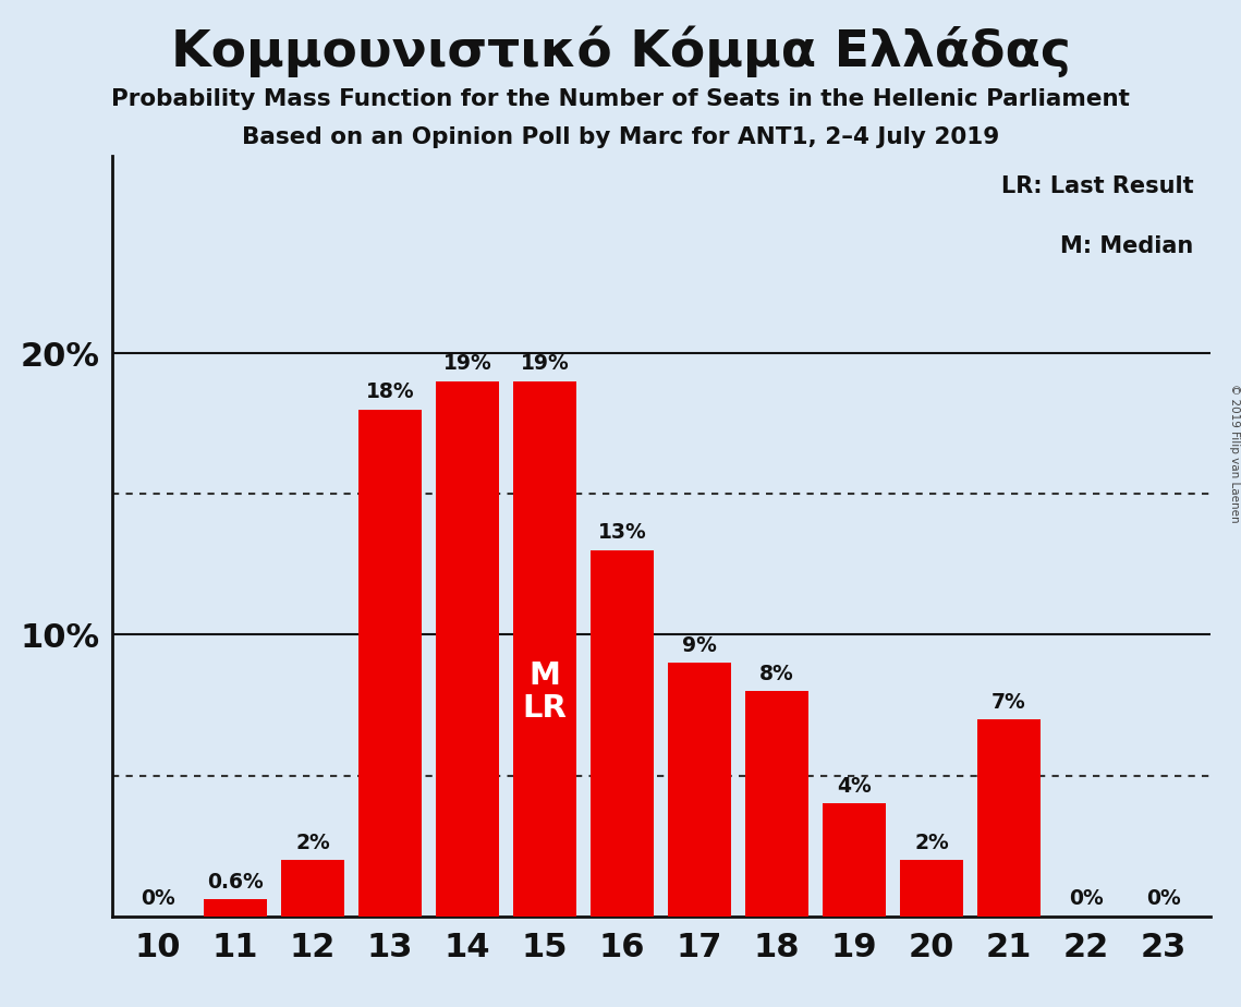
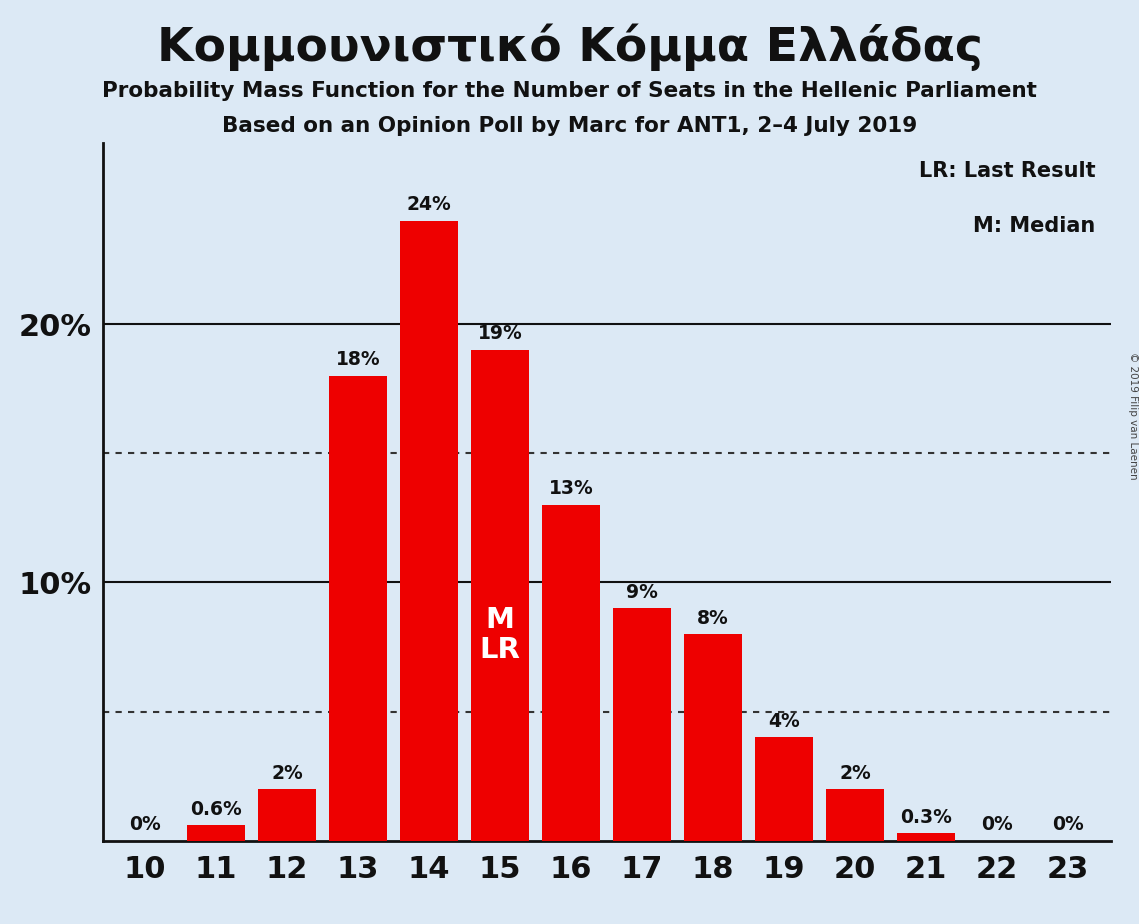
14: 19% -> 24%
21: 7% -> 0.3%
